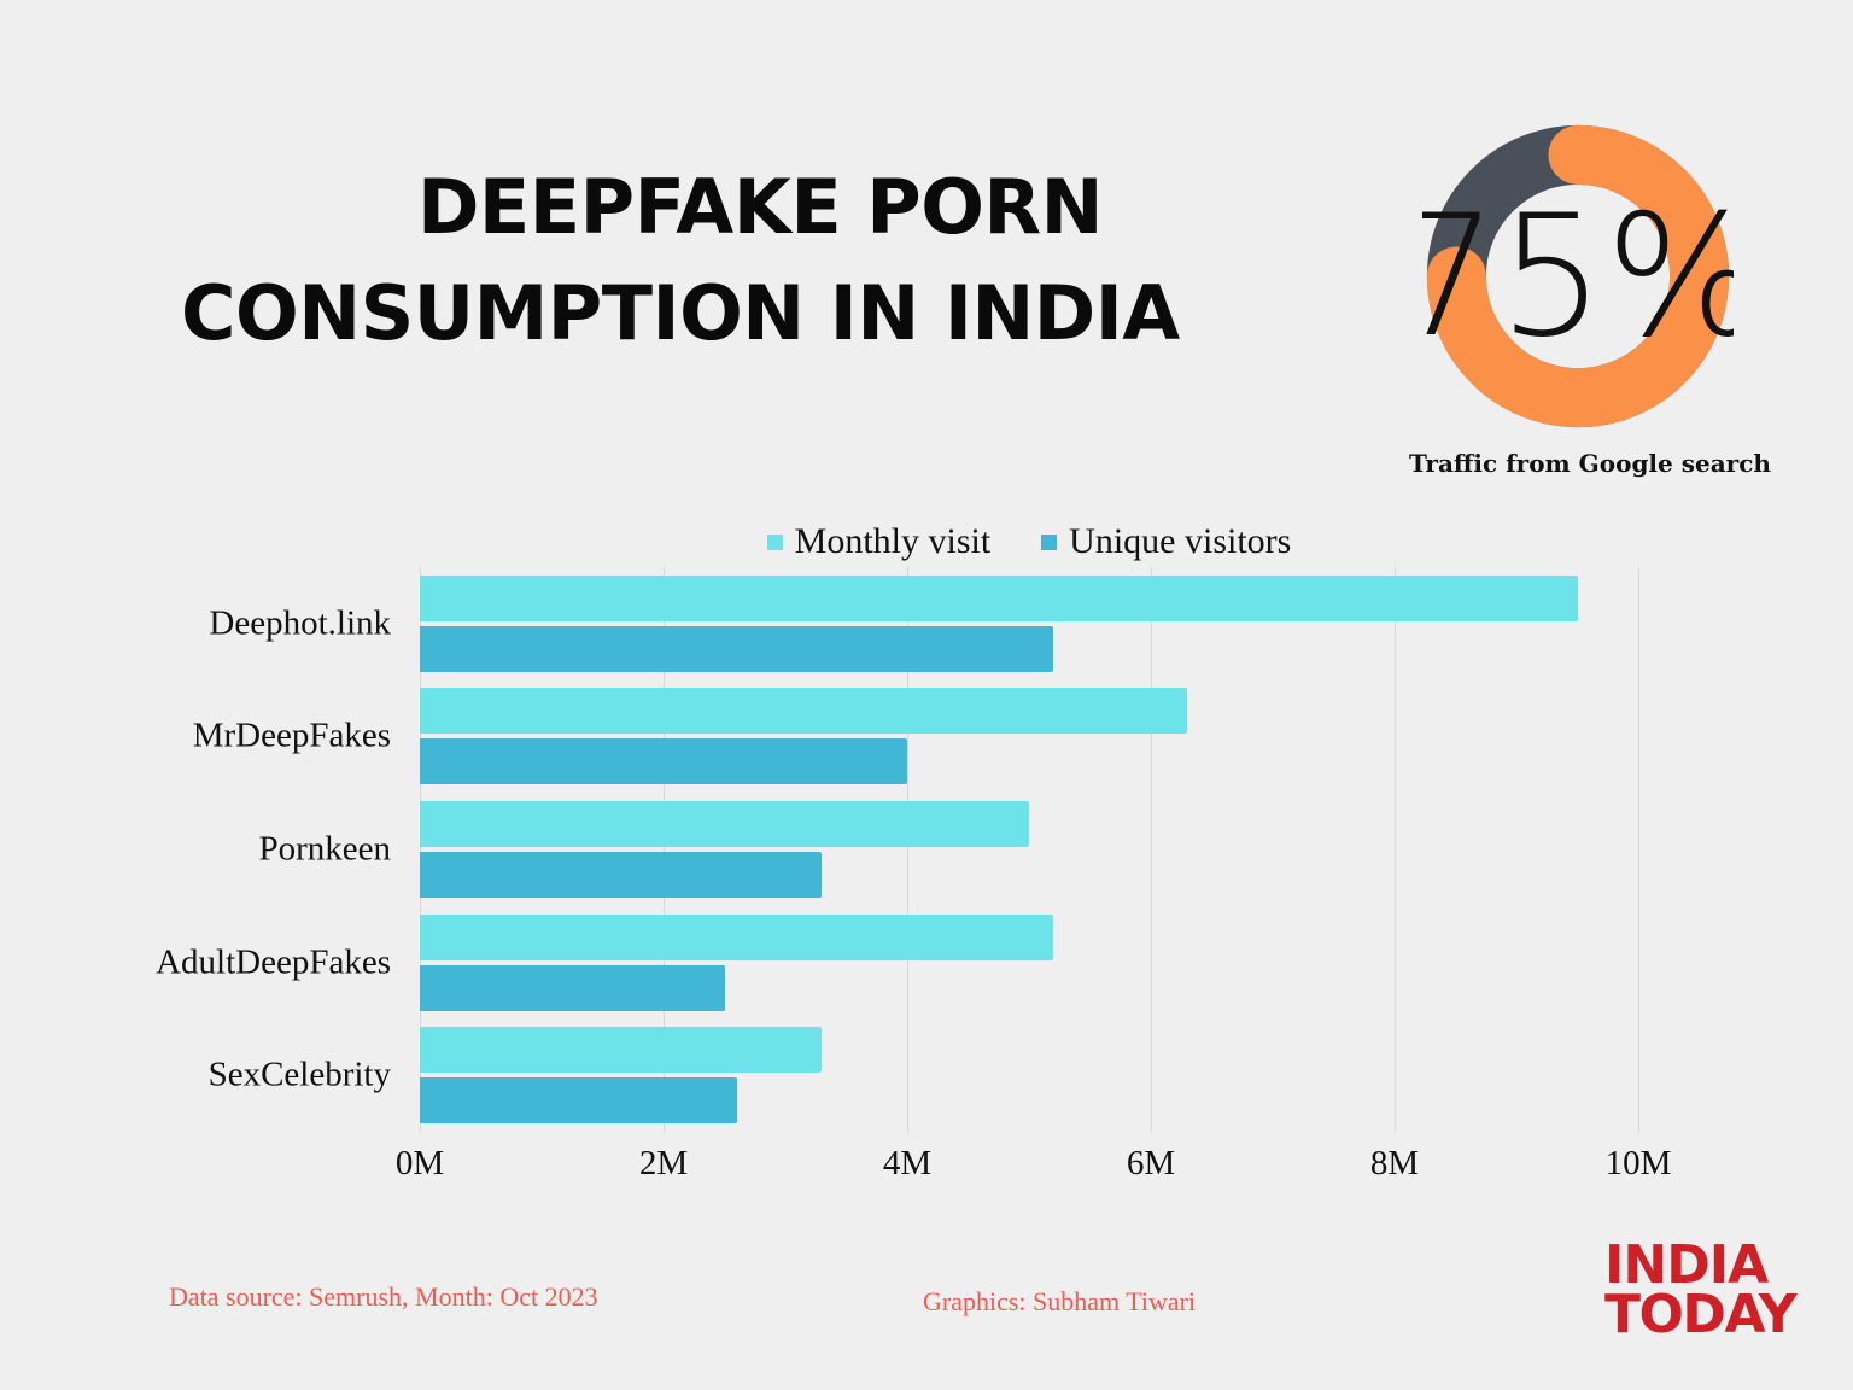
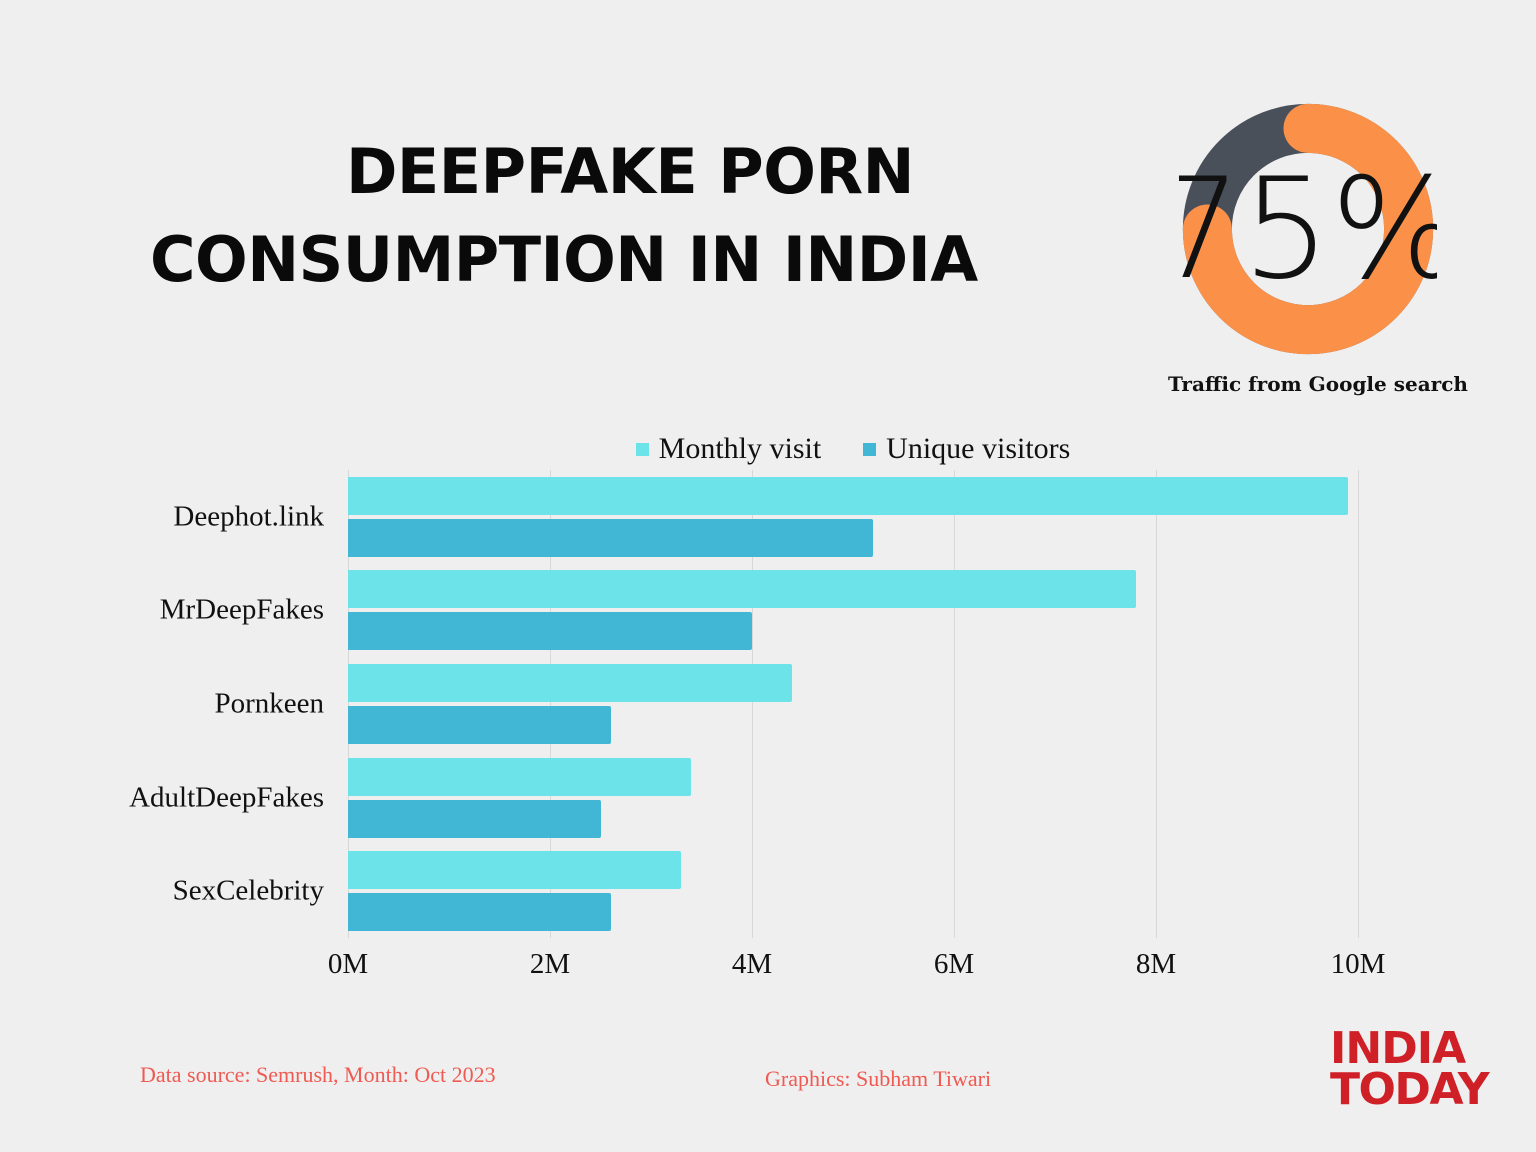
Monthly visit/Deephot.link: 9.5M -> 9.9M
Monthly visit/MrDeepFakes: 6.3M -> 7.8M
Monthly visit/Pornkeen: 5.0M -> 4.4M
Unique visitors/Pornkeen: 3.3M -> 2.6M
Monthly visit/AdultDeepFakes: 5.2M -> 3.4M
